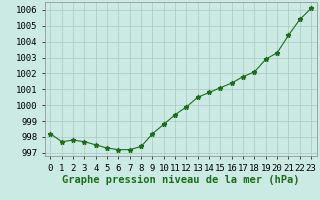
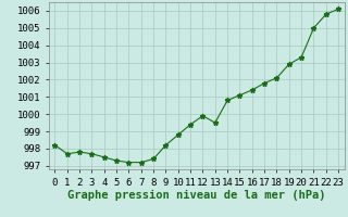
13: 1000.5 -> 999.5
21: 1004.4 -> 1005.0
22: 1005.4 -> 1005.8
